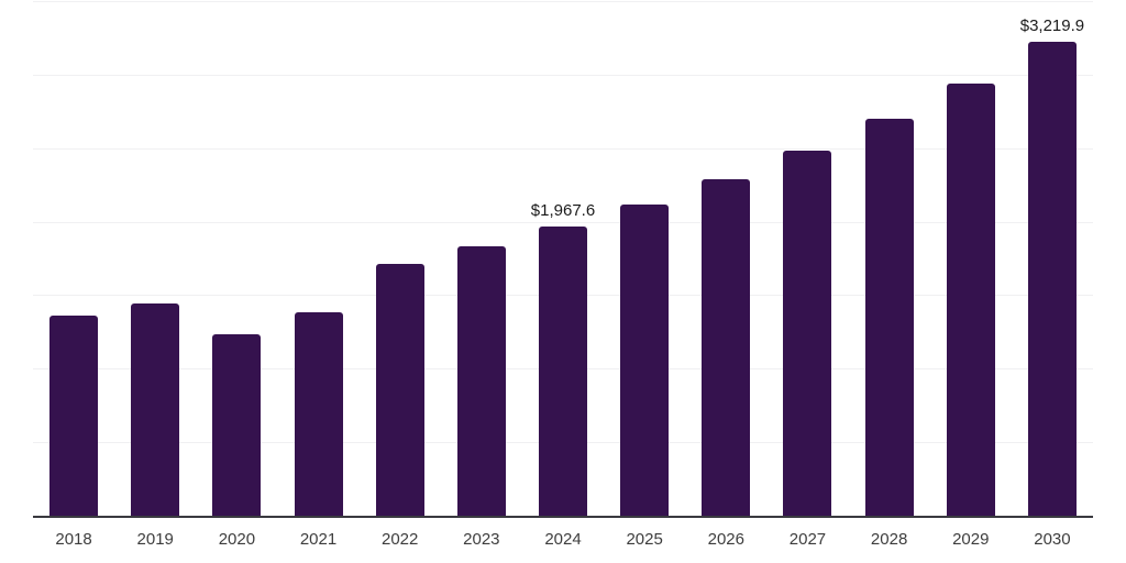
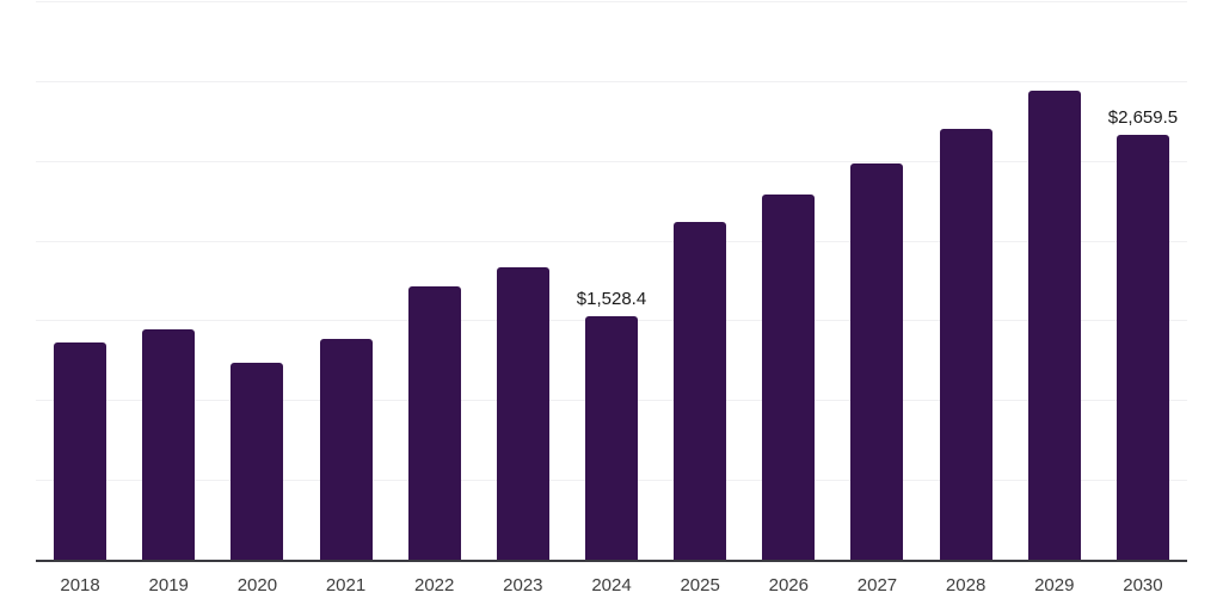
2024: $1,967.6 -> $1,528.4
2030: $3,219.9 -> $2,659.5
